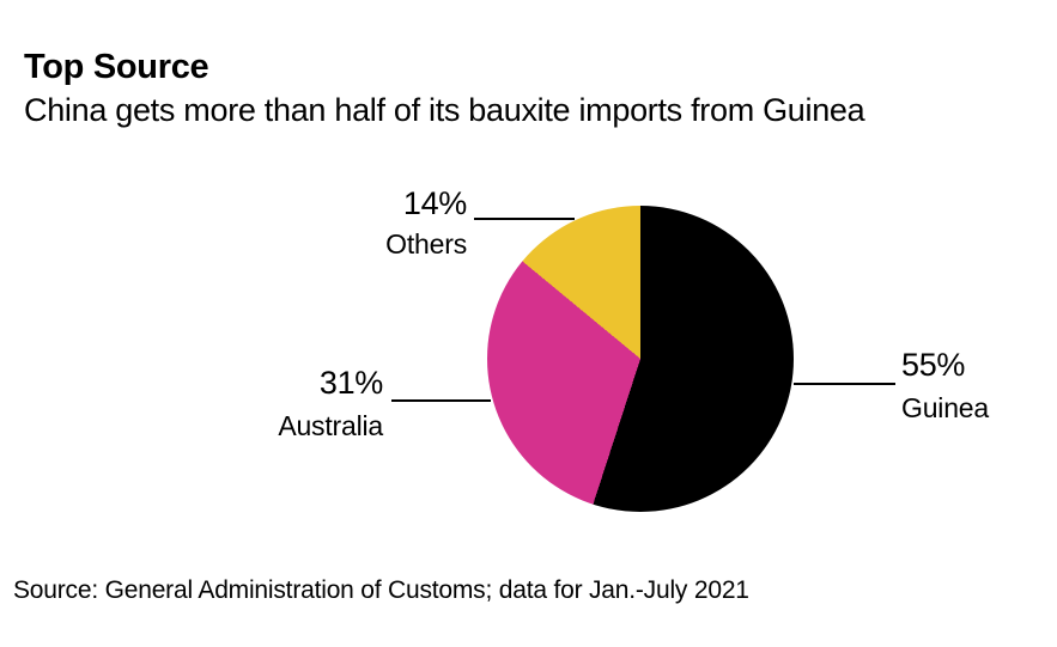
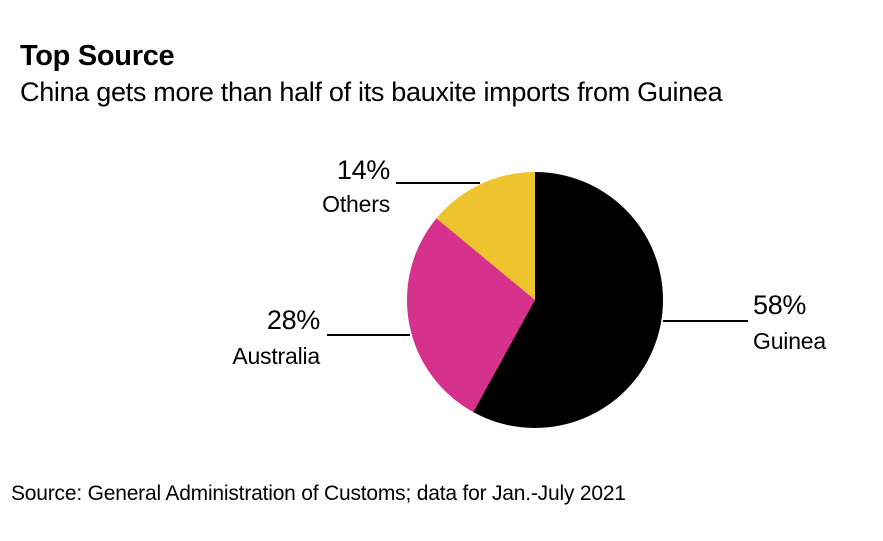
Guinea: 55% -> 58%
Australia: 31% -> 28%
